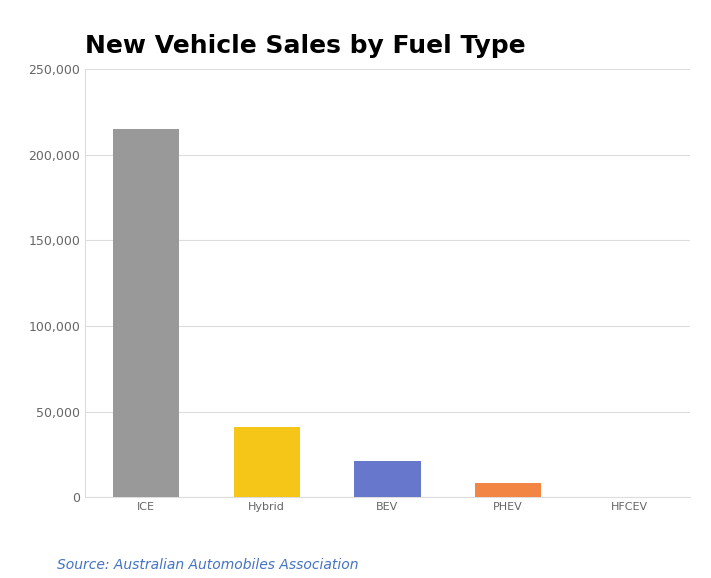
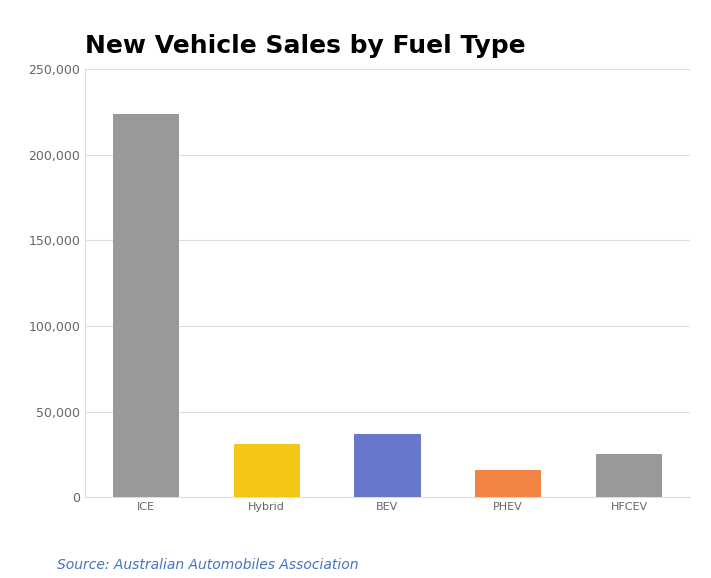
ICE: 215,000 -> 224,000
Hybrid: 41,000 -> 31,000
BEV: 21,000 -> 37,000
PHEV: 8,000 -> 16,000
HFCEV: 0 -> 25,000
